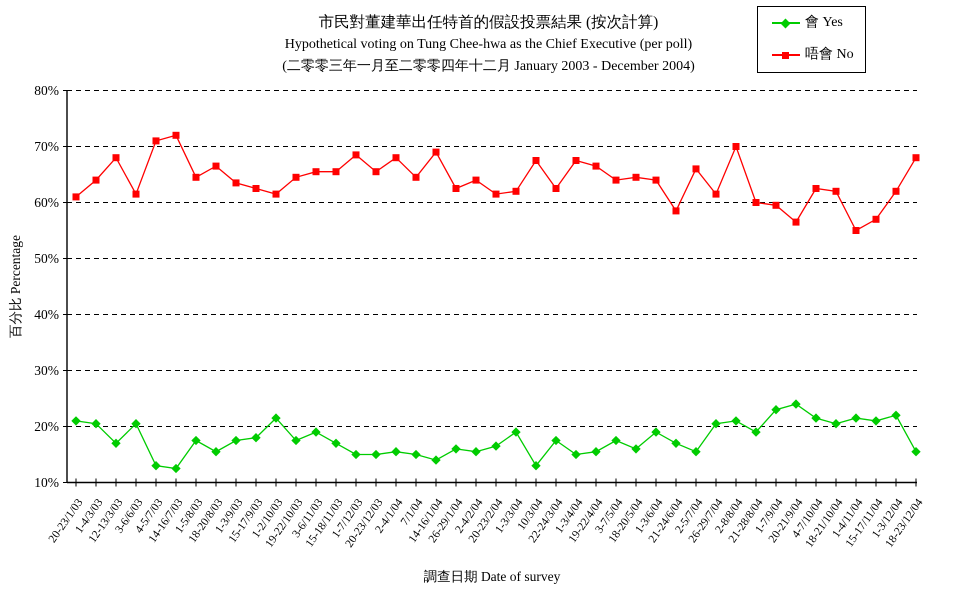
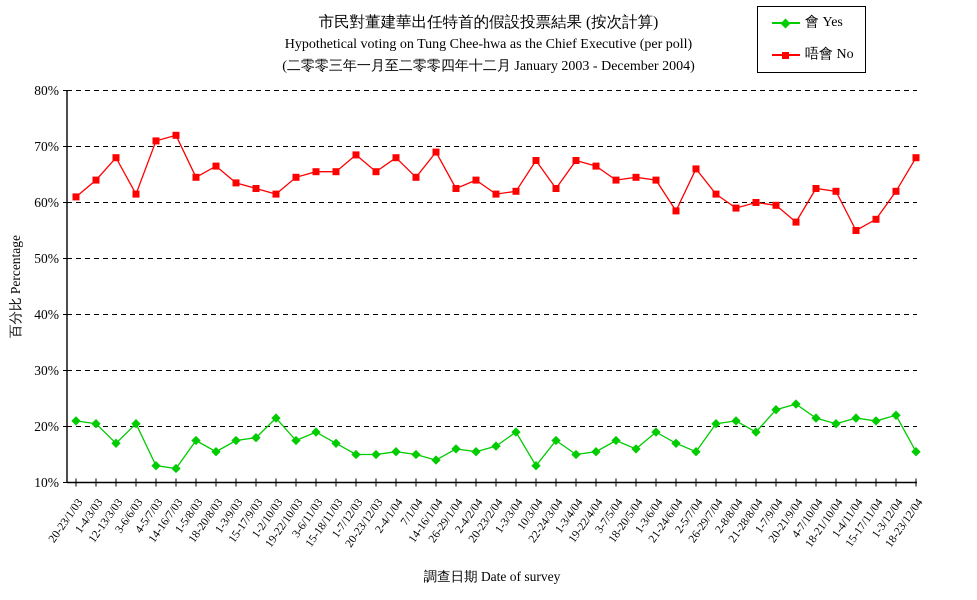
唔會 No/2-8/8/04: 70% -> 59%
